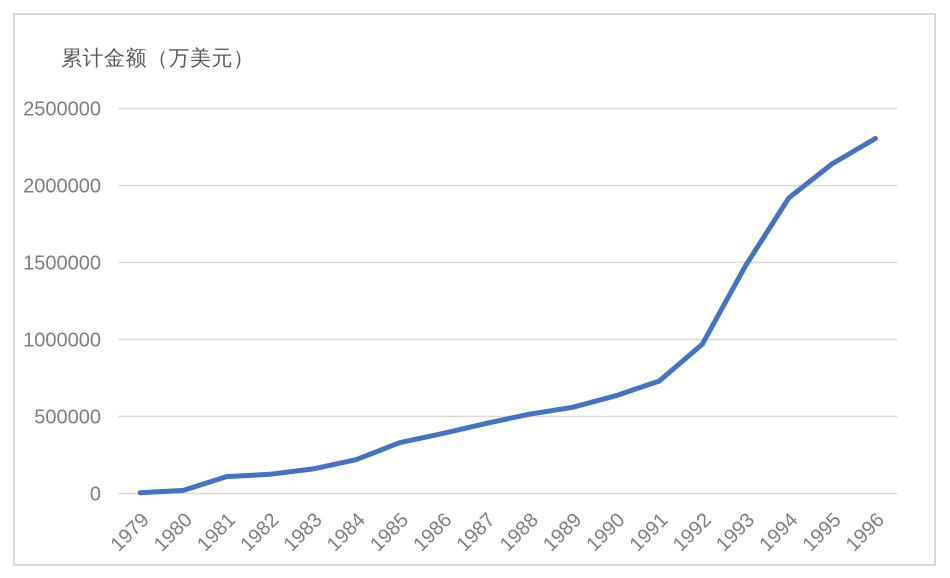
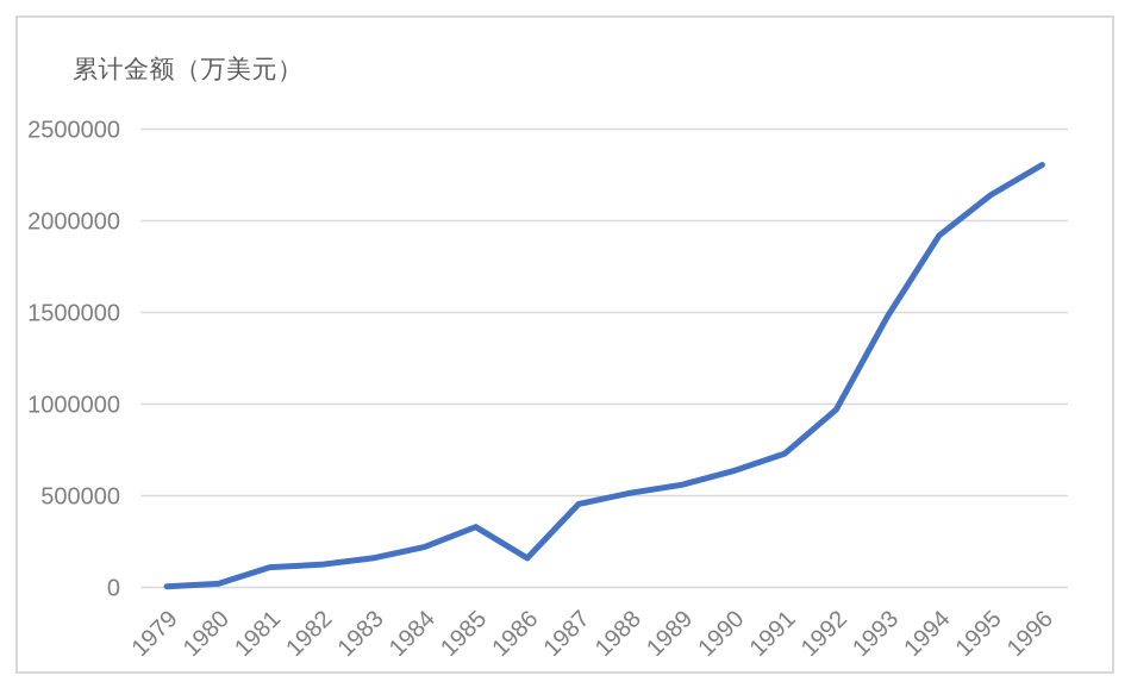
1986: 390000 -> 160000
